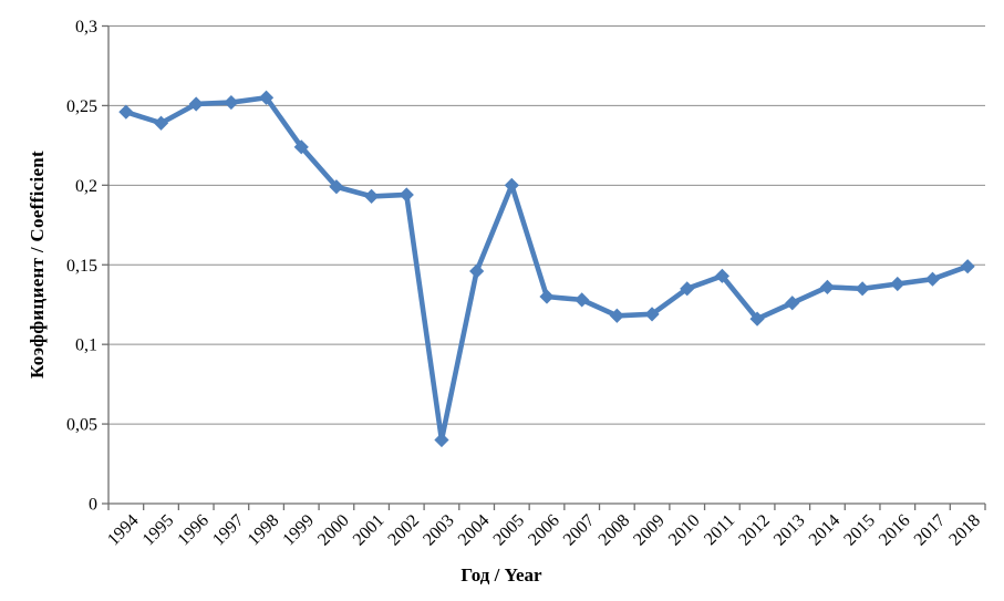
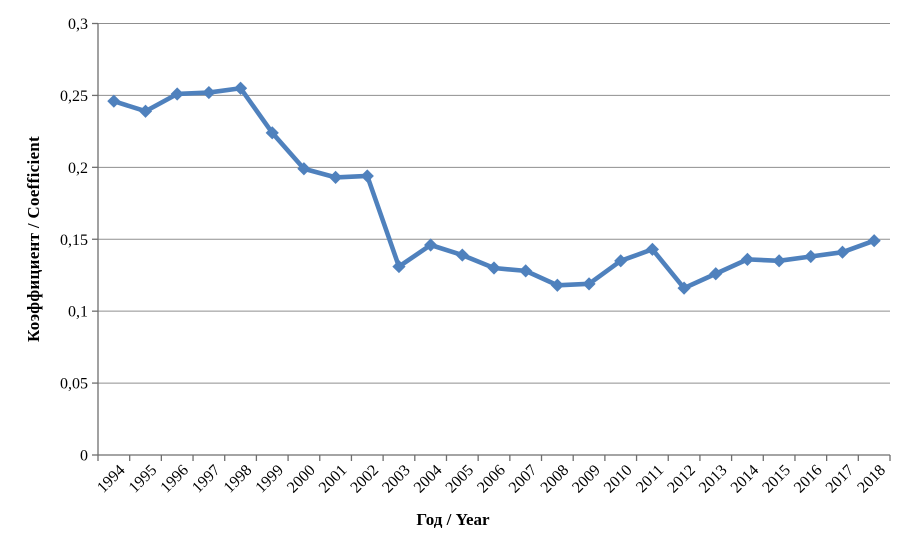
2003: 0,04 -> 0,13
2005: 0,20 -> 0,14
